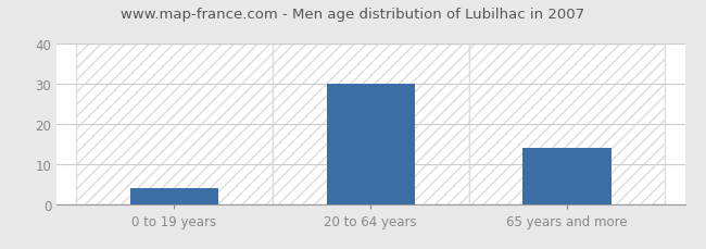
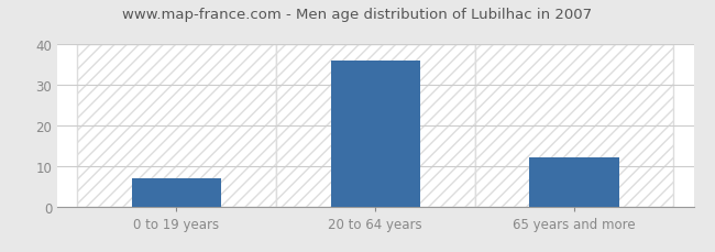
0 to 19 years: 4 -> 7
20 to 64 years: 30 -> 36
65 years and more: 14 -> 12
